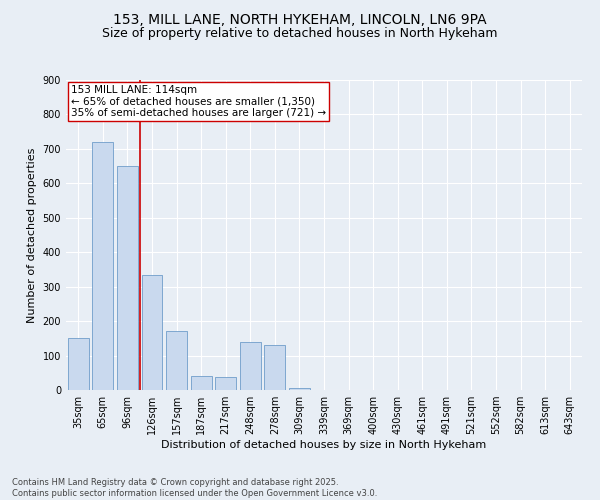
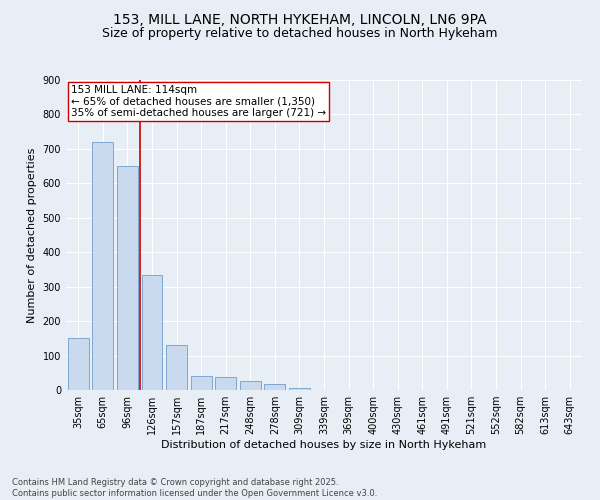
157sqm: 170 -> 130
248sqm: 140 -> 27
278sqm: 130 -> 17
